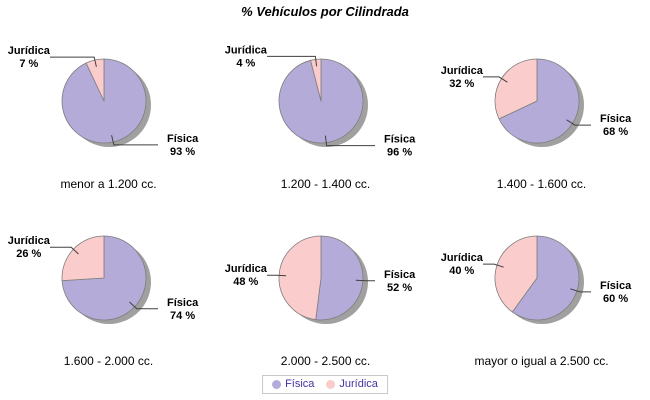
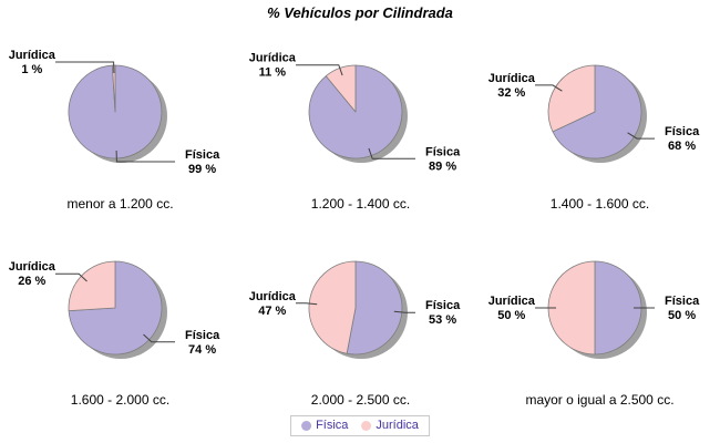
menor a 1.200 cc./Física: 93 -> 99
menor a 1.200 cc./Jurídica: 7 -> 1
1.200 - 1.400 cc./Física: 96 -> 89
1.200 - 1.400 cc./Jurídica: 4 -> 11
2.000 - 2.500 cc./Física: 52 -> 53
2.000 - 2.500 cc./Jurídica: 48 -> 47
mayor o igual a 2.500 cc./Física: 60 -> 50
mayor o igual a 2.500 cc./Jurídica: 40 -> 50
